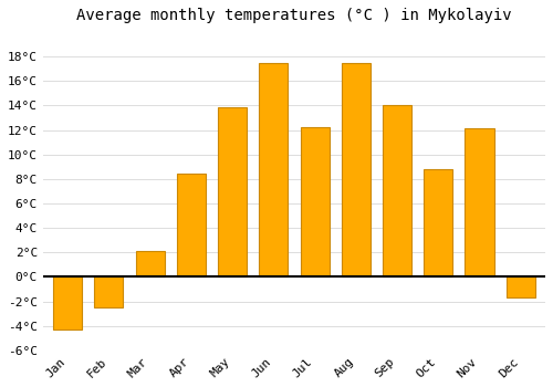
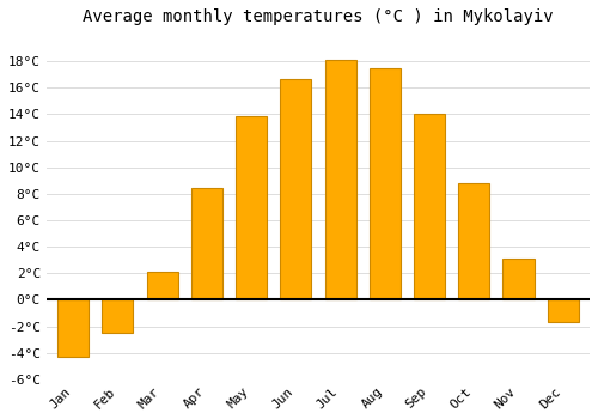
Jun: 17.5°C -> 16.7°C
Jul: 12.2°C -> 18.1°C
Nov: 12.1°C -> 3.1°C
